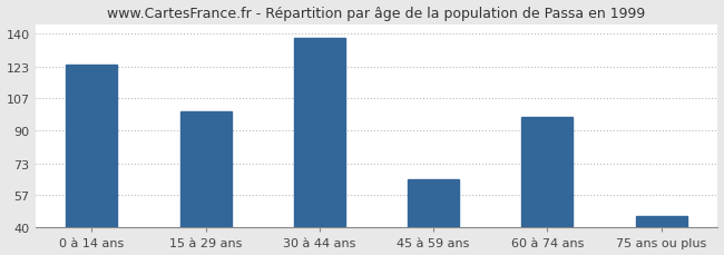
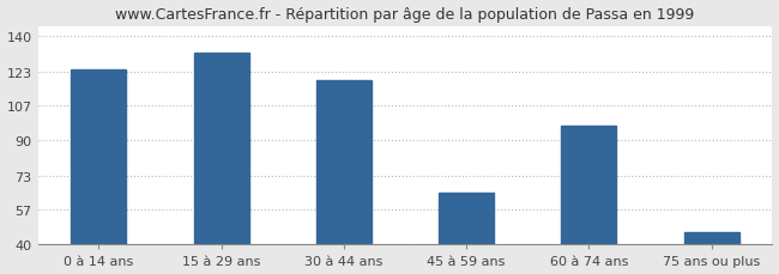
15 à 29 ans: 100 -> 132
30 à 44 ans: 138 -> 119
